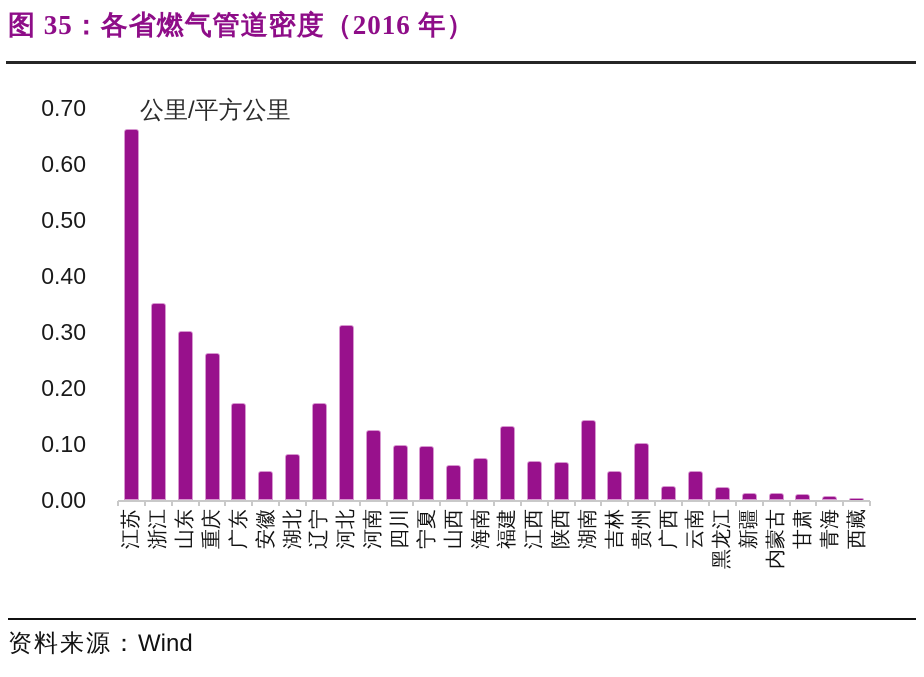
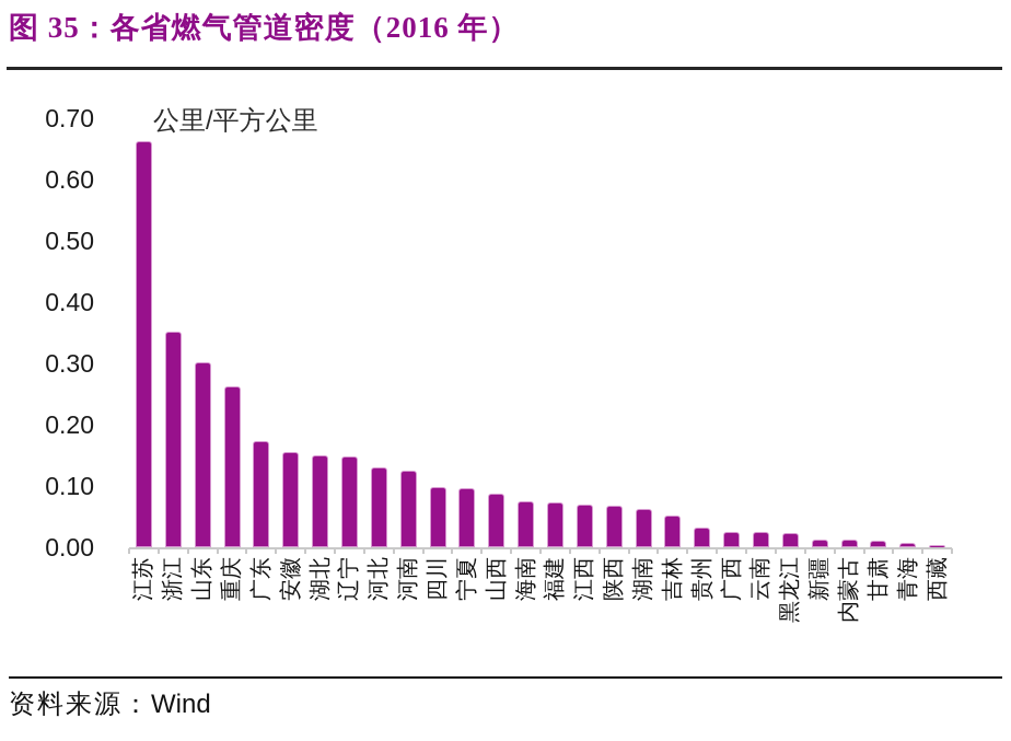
安徽: 0.05 -> 0.15
湖北: 0.08 -> 0.15
辽宁: 0.17 -> 0.15
河北: 0.31 -> 0.13
山西: 0.06 -> 0.09
福建: 0.13 -> 0.07
湖南: 0.14 -> 0.06
贵州: 0.10 -> 0.03
云南: 0.05 -> 0.02
